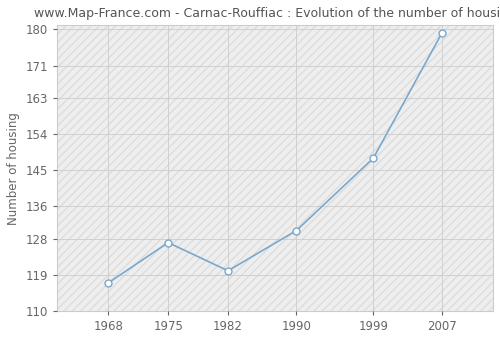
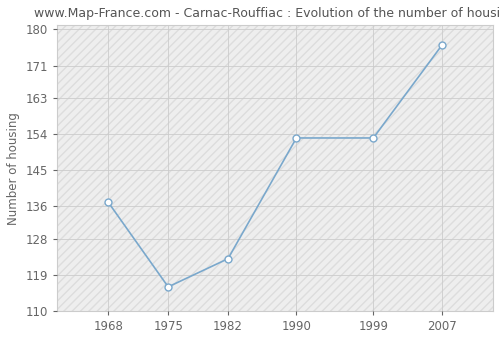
1968: 117 -> 137
1975: 127 -> 116
1982: 120 -> 123
1990: 130 -> 153
1999: 148 -> 153
2007: 179 -> 176
